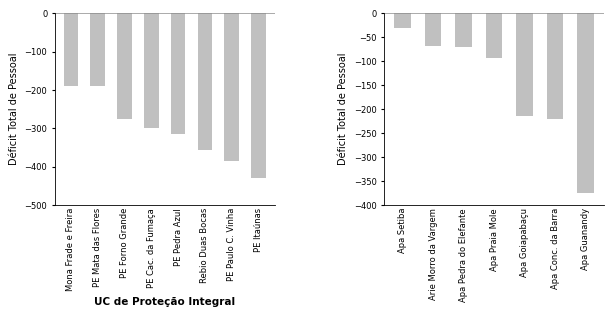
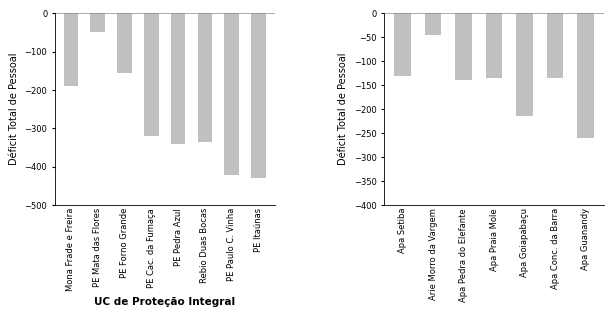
PE Mata das Flores: -190 -> -50
PE Forno Grande: -275 -> -155
PE Cac. da Fumaça: -300 -> -320
PE Pedra Azul: -315 -> -340
Rebio Duas Bocas: -355 -> -335
PE Paulo C. Vinha: -385 -> -420
Apa Setiba: -30 -> -130
Arie Morro da Vargem: -68 -> -45
Apa Pedra do Elefante: -70 -> -140
Apa Praia Mole: -93 -> -135
Apa Conc. da Barra: -220 -> -135
Apa Guanandy: -375 -> -260
